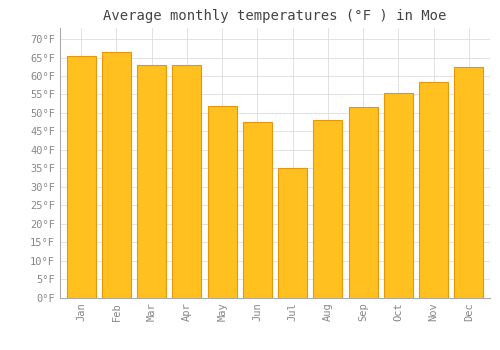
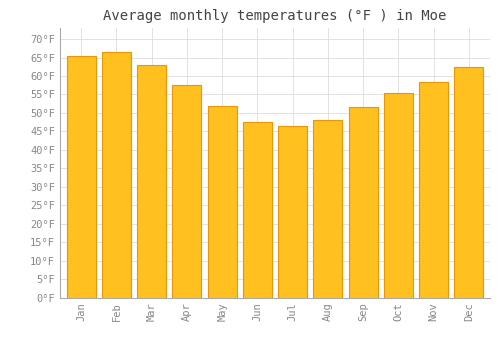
Apr: 63.0°F -> 57.5°F
Jul: 35.0°F -> 46.5°F
